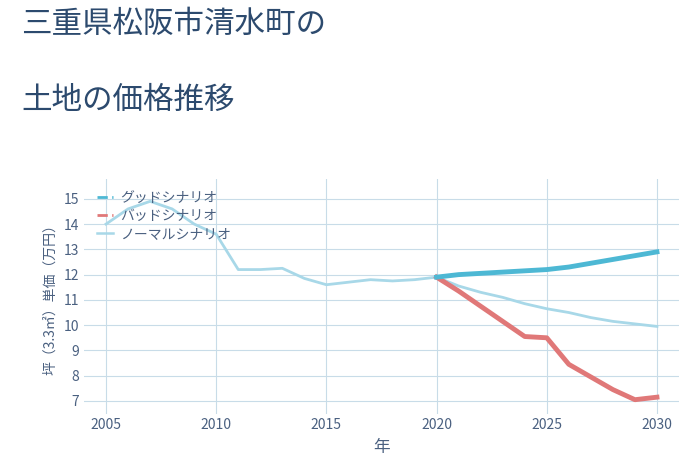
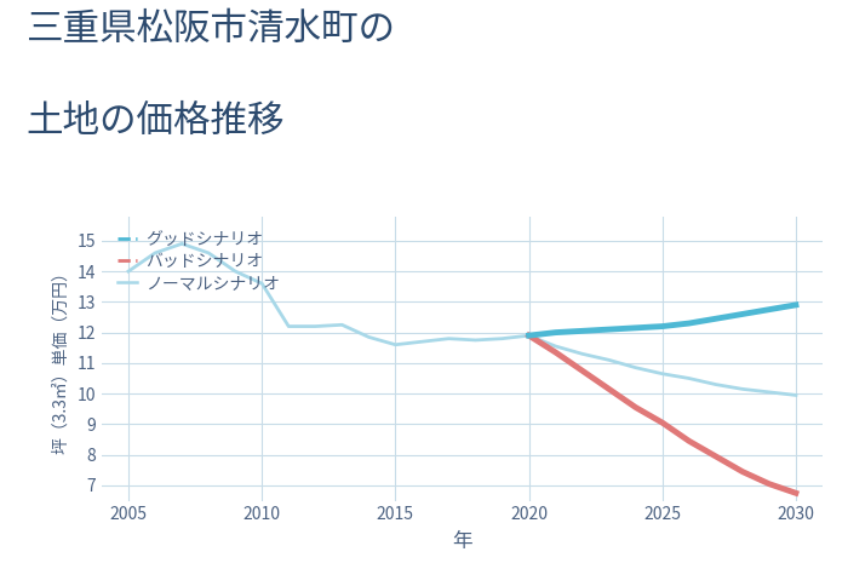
バッドシナリオ/2025: 9.50 -> 9.05
バッドシナリオ/2030: 7.15 -> 6.75
